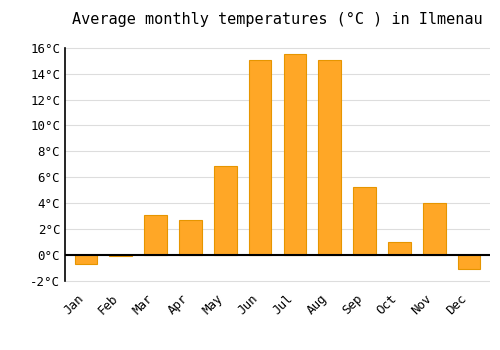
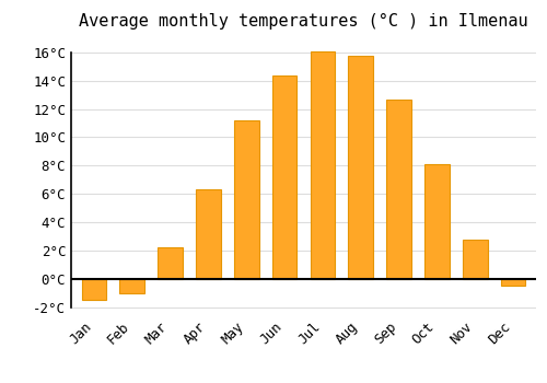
Jan: -0.7°C -> -1.5°C
Feb: -0.1°C -> -1.0°C
Mar: 3.1°C -> 2.2°C
Apr: 2.7°C -> 6.3°C
May: 6.9°C -> 11.2°C
Jun: 15.1°C -> 14.4°C
Jul: 15.5°C -> 16.1°C
Aug: 15.1°C -> 15.8°C
Sep: 5.2°C -> 12.7°C
Oct: 1.0°C -> 8.1°C
Nov: 4.0°C -> 2.8°C
Dec: -1.1°C -> -0.5°C
